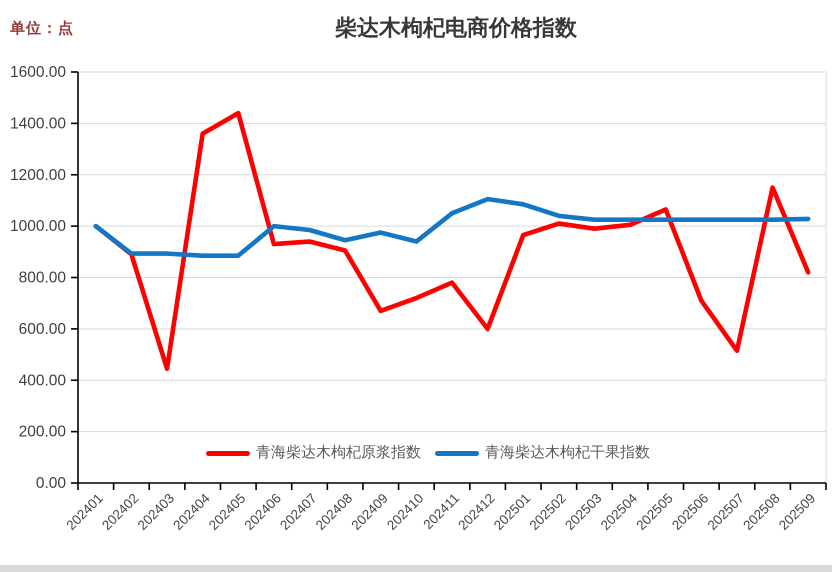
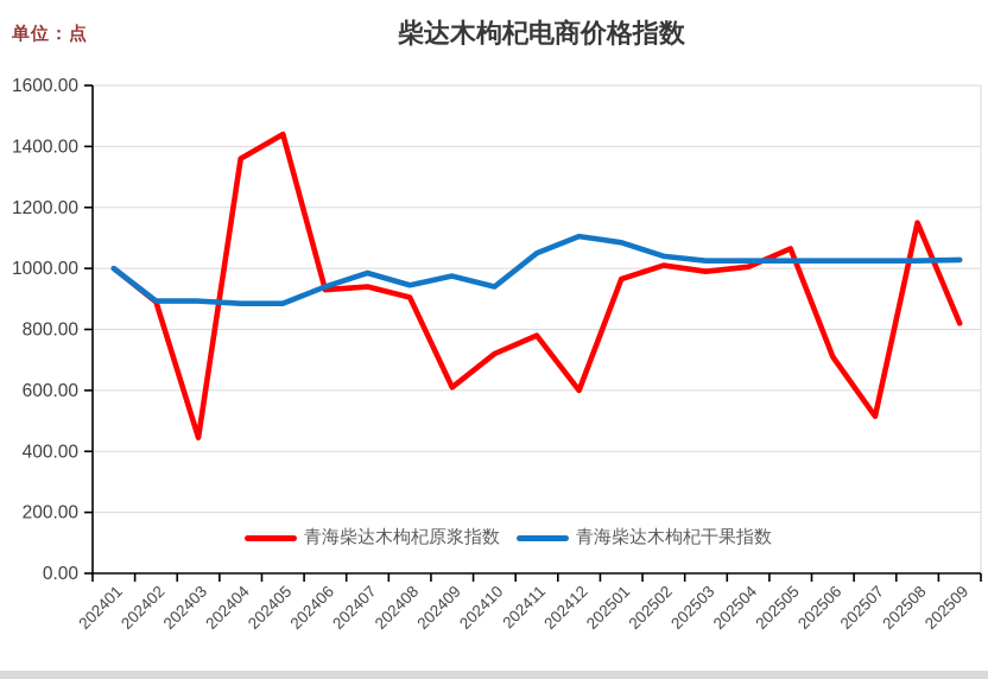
青海柴达木枸杞干果指数/202406: 1000 -> 940
青海柴达木枸杞原浆指数/202409: 670 -> 610
